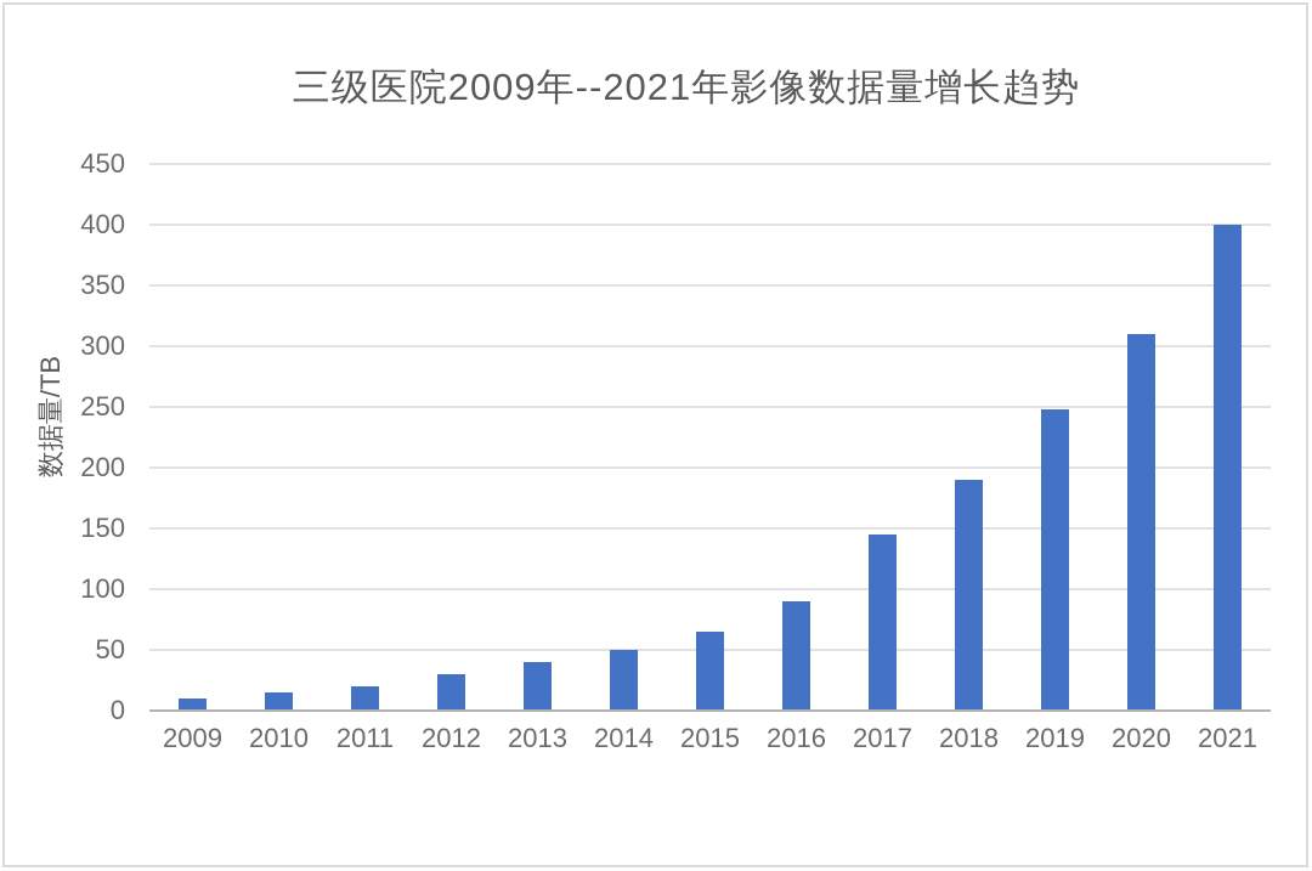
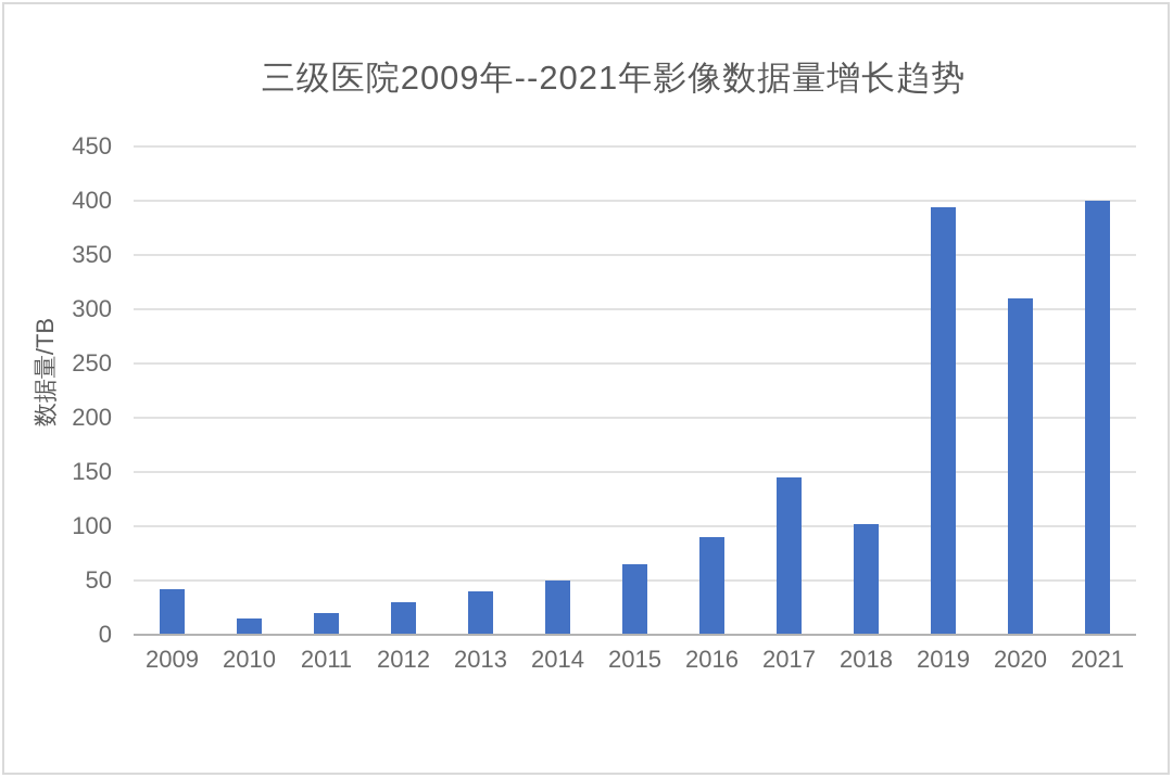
2009: 10 -> 42
2018: 190 -> 102
2019: 248 -> 394
